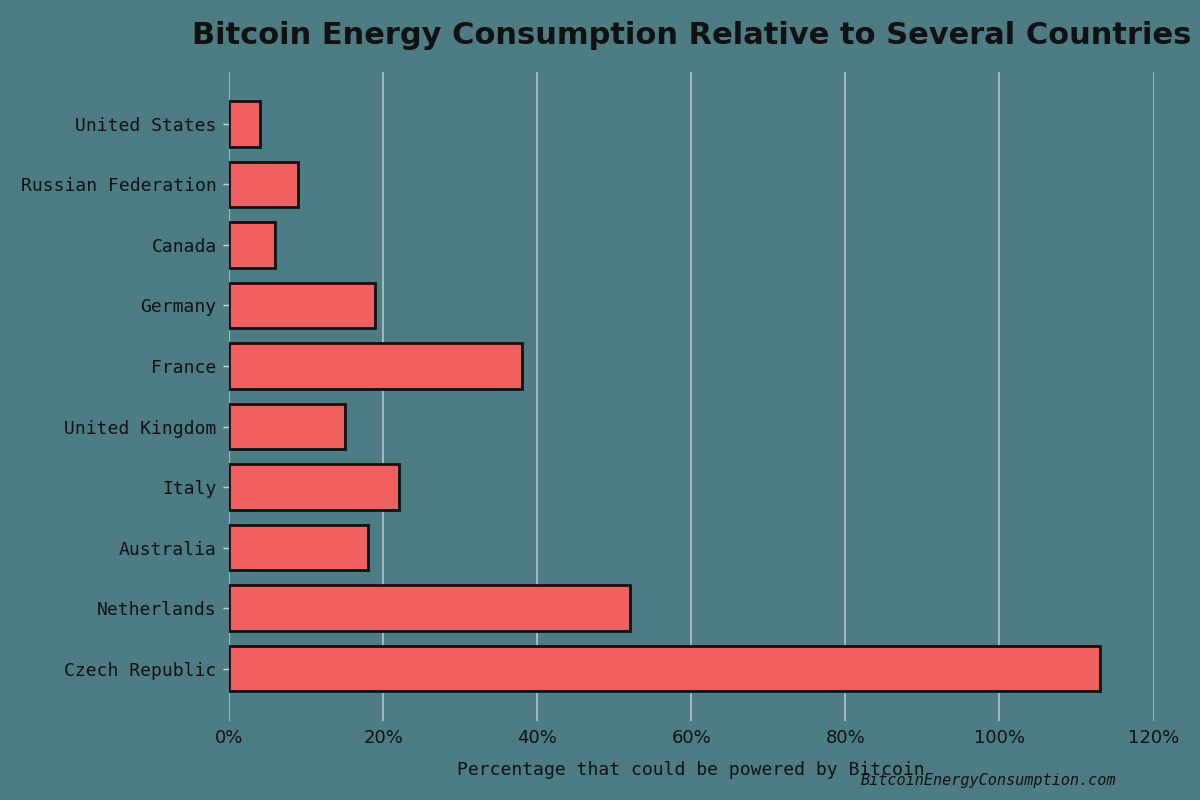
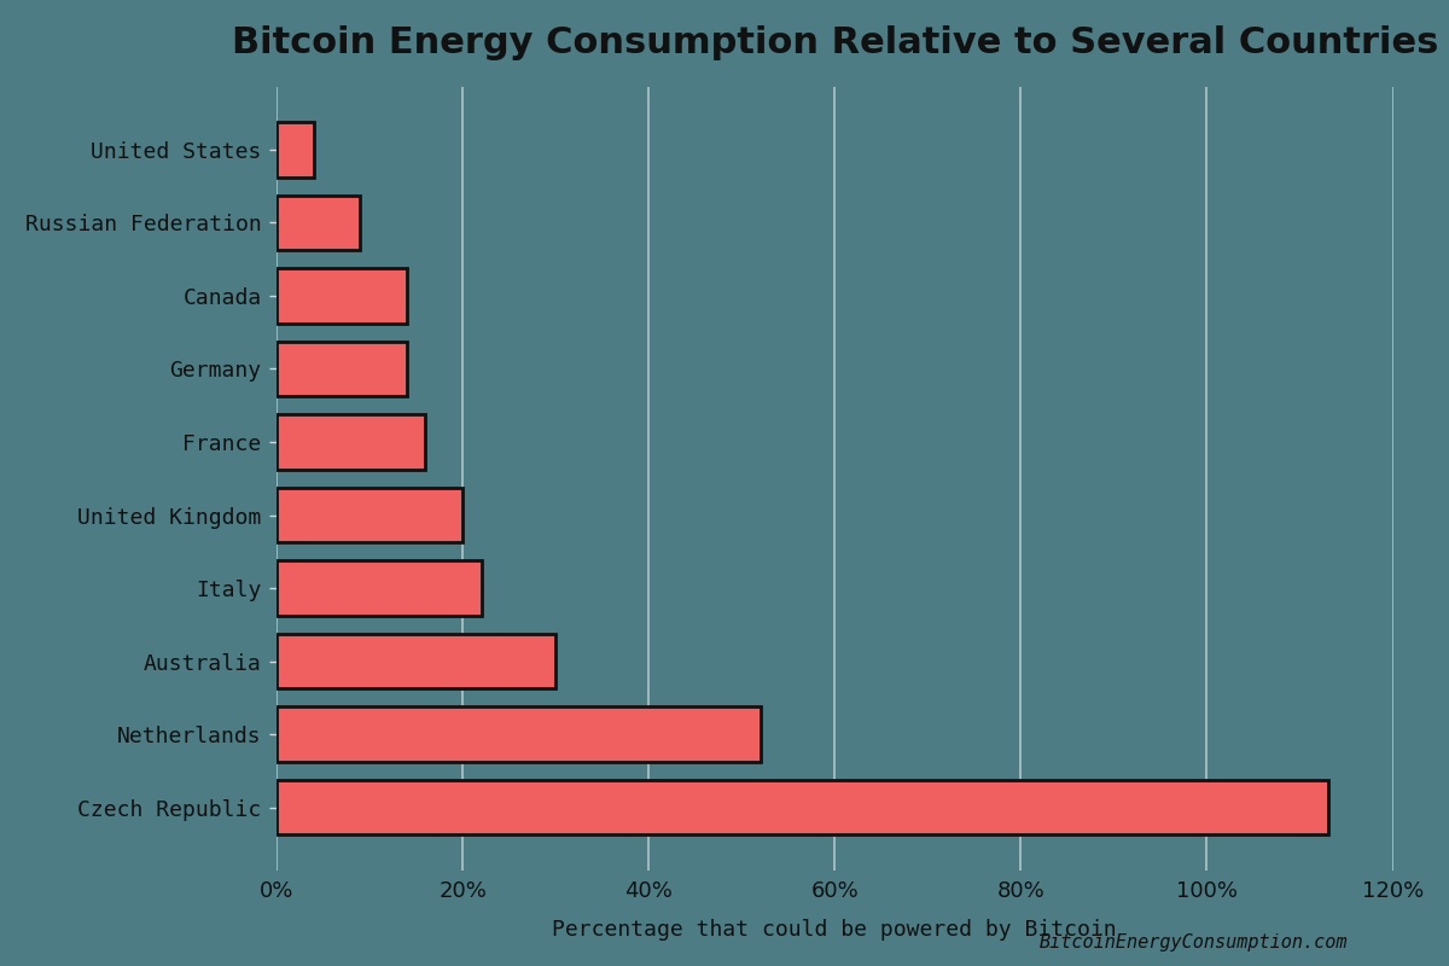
Canada: 6% -> 14%
Germany: 19% -> 14%
France: 38% -> 16%
United Kingdom: 15% -> 20%
Australia: 18% -> 30%
